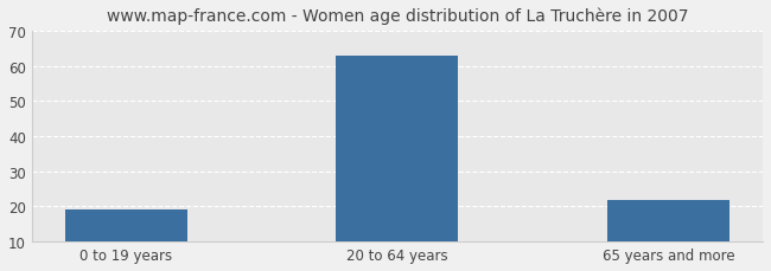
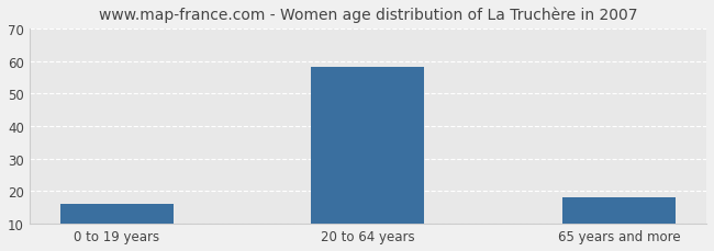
0 to 19 years: 19 -> 16
20 to 64 years: 63 -> 58
65 years and more: 22 -> 18
